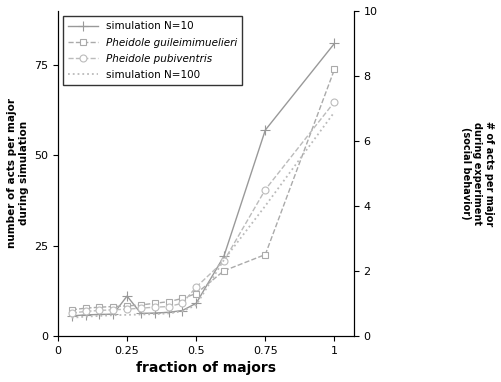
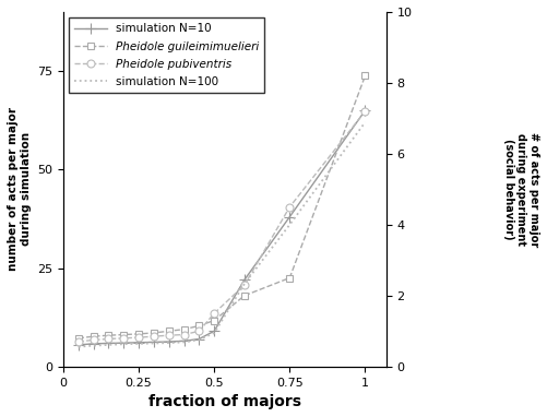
simulation N=10/0.25: 11.0 -> 6.1
simulation N=10/0.75: 57.0 -> 38.0
simulation N=10/1: 81.0 -> 65.0
